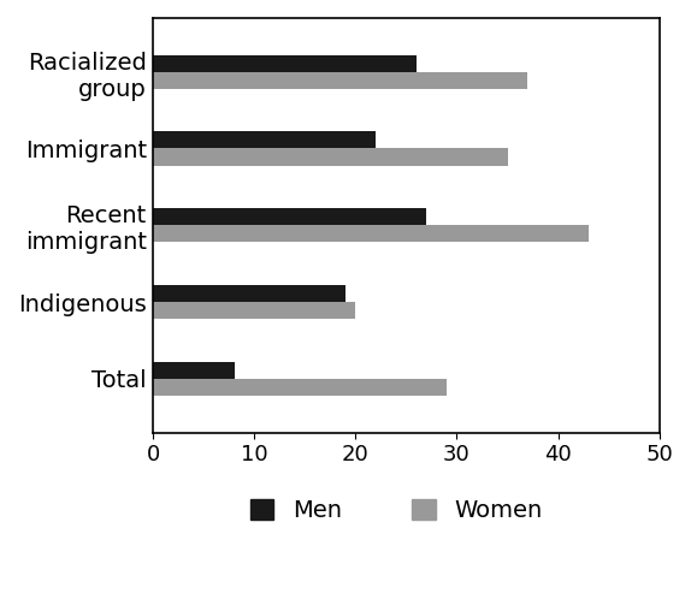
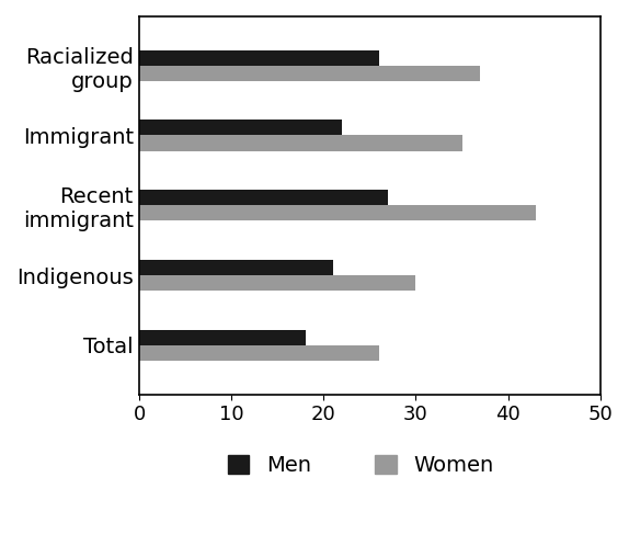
Men/Indigenous: 19 -> 21
Women/Indigenous: 20 -> 30
Men/Total: 8 -> 18
Women/Total: 29 -> 26
